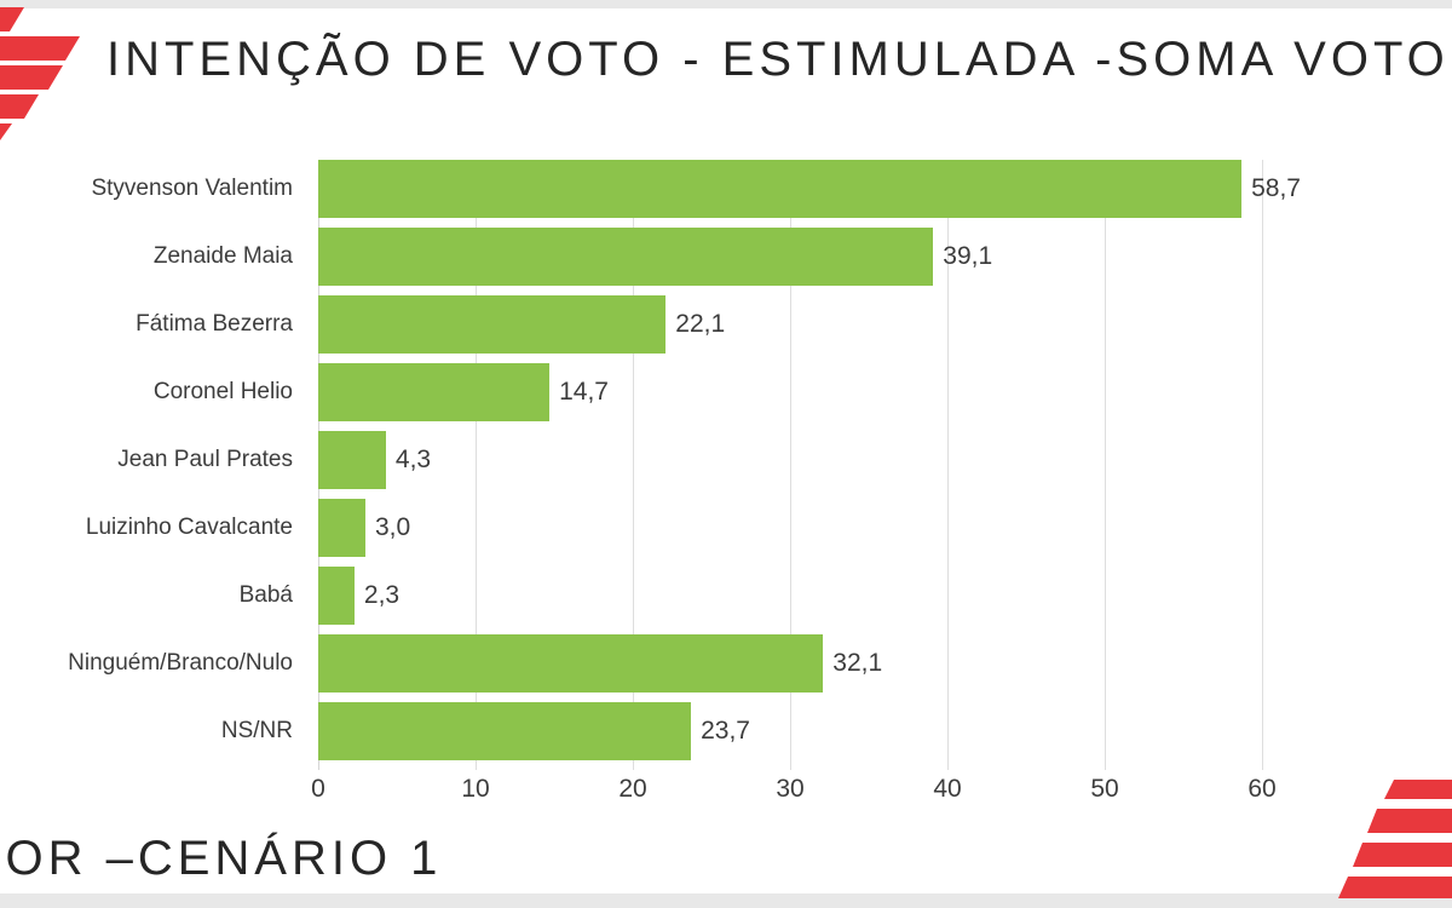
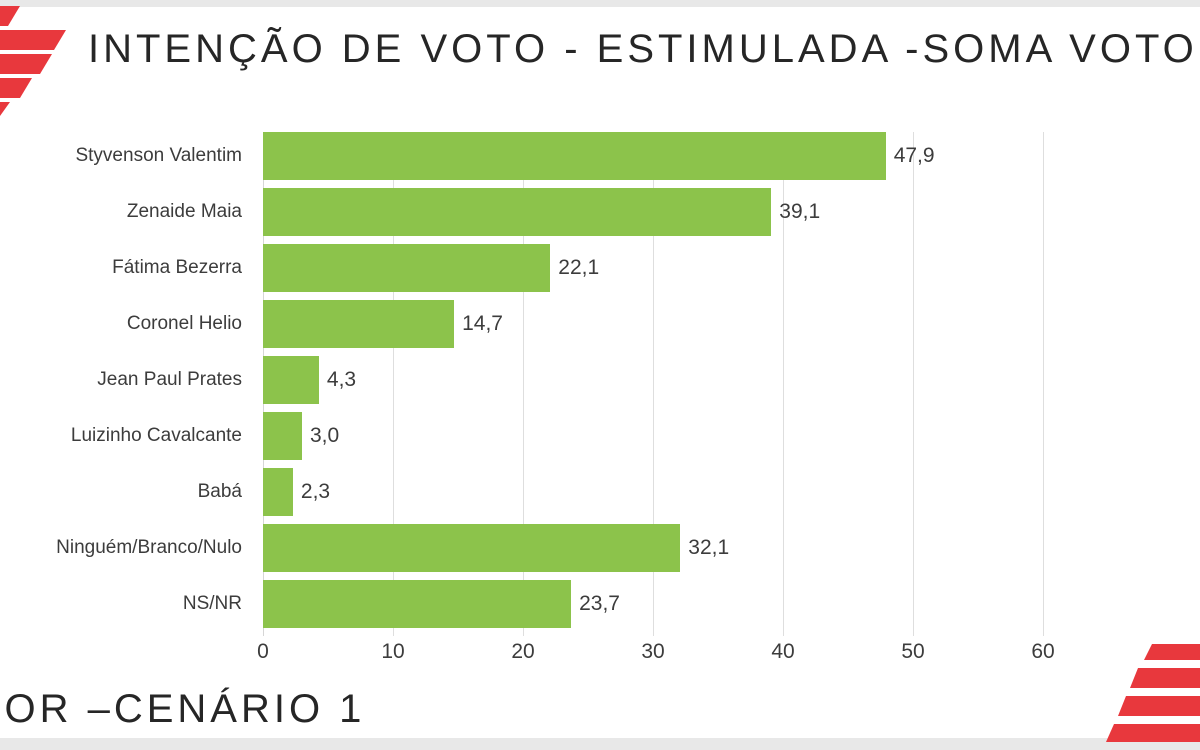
Styvenson Valentim: 58,7 -> 47,9
